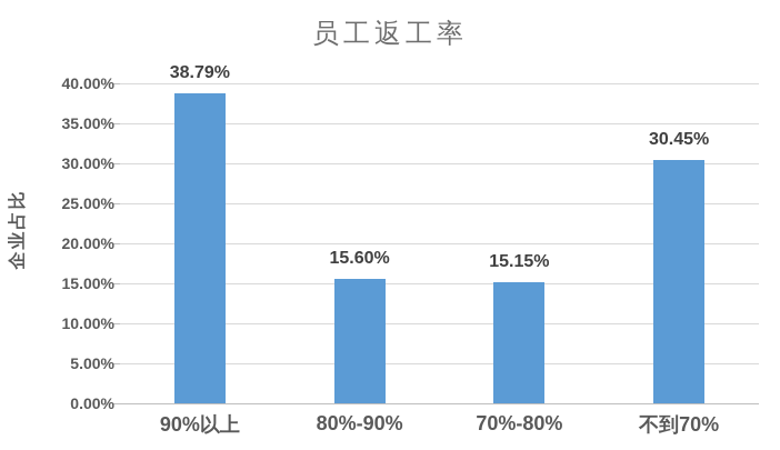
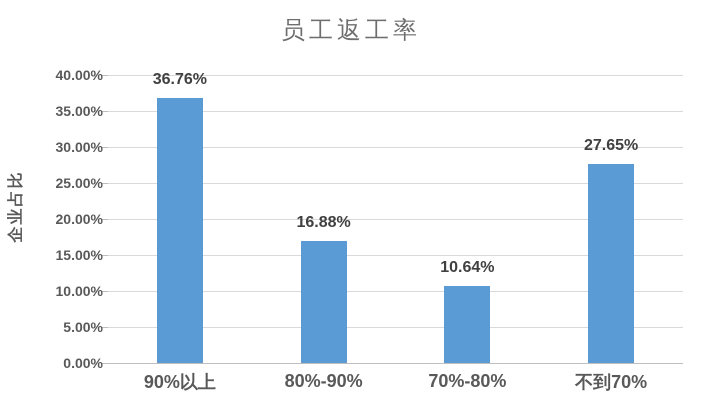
90%以上: 38.79% -> 36.76%
80%-90%: 15.60% -> 16.88%
70%-80%: 15.15% -> 10.64%
不到70%: 30.45% -> 27.65%
